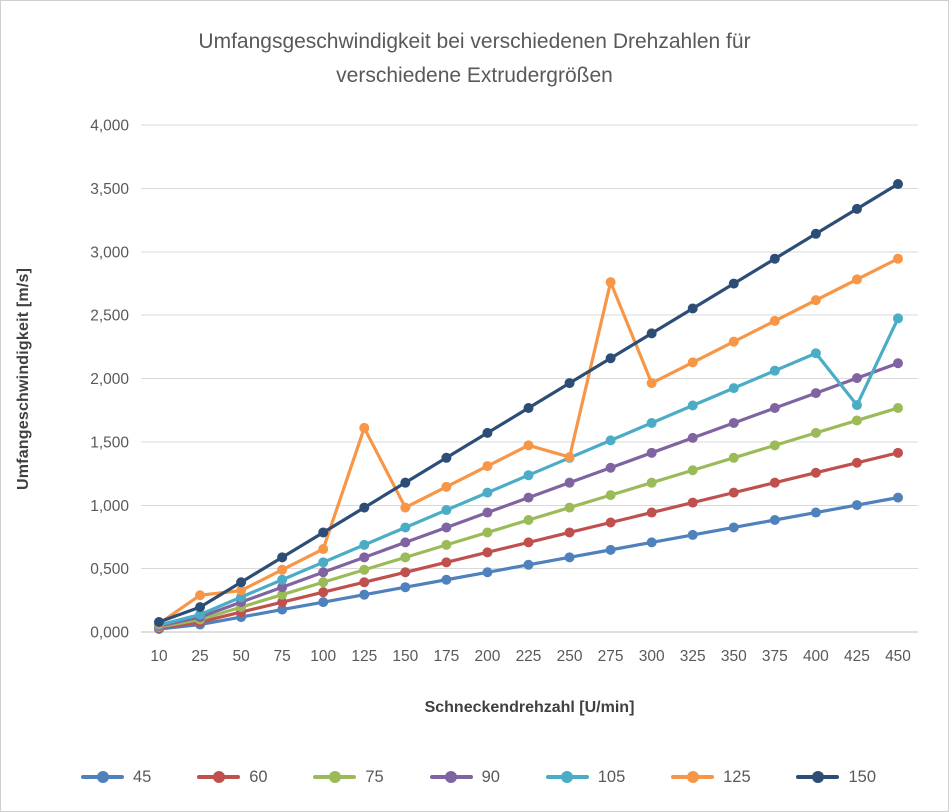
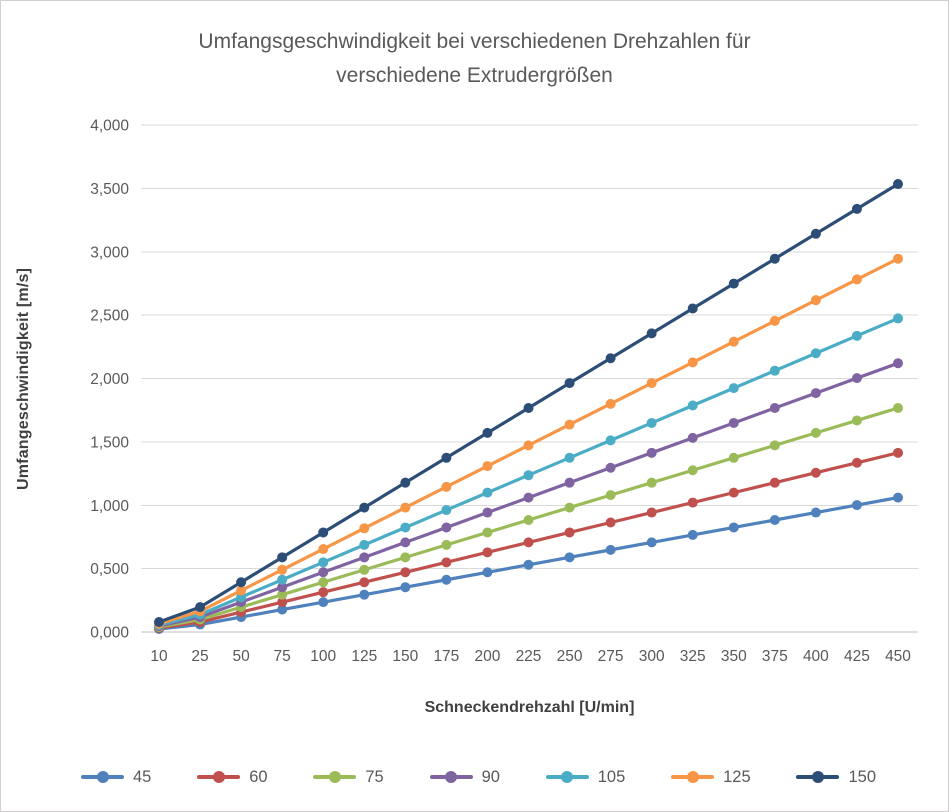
125/25: 0,29 -> 0,16
125/125: 1,61 -> 0,82
125/250: 1,38 -> 1,64
125/275: 2,76 -> 1,80
105/425: 1,79 -> 2,34
